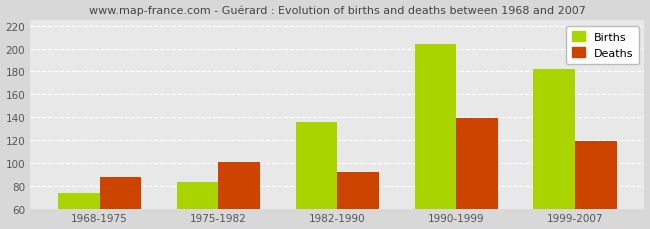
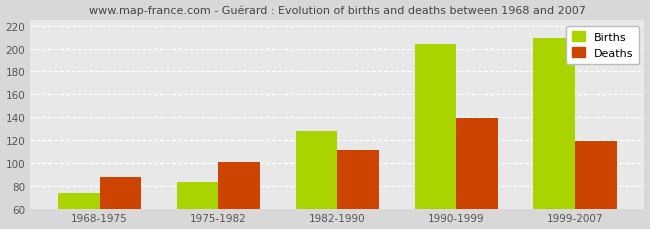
Births/1982-1990: 136 -> 128
Deaths/1982-1990: 92 -> 111
Births/1999-2007: 182 -> 209
